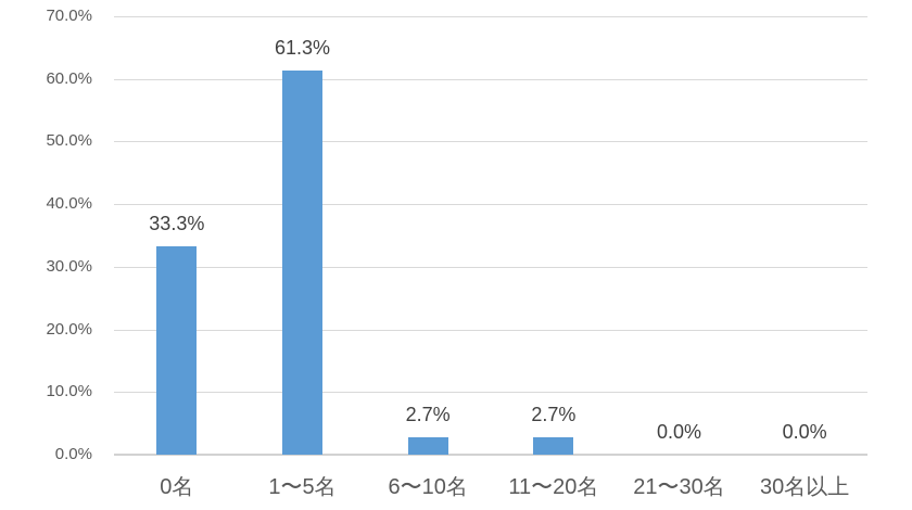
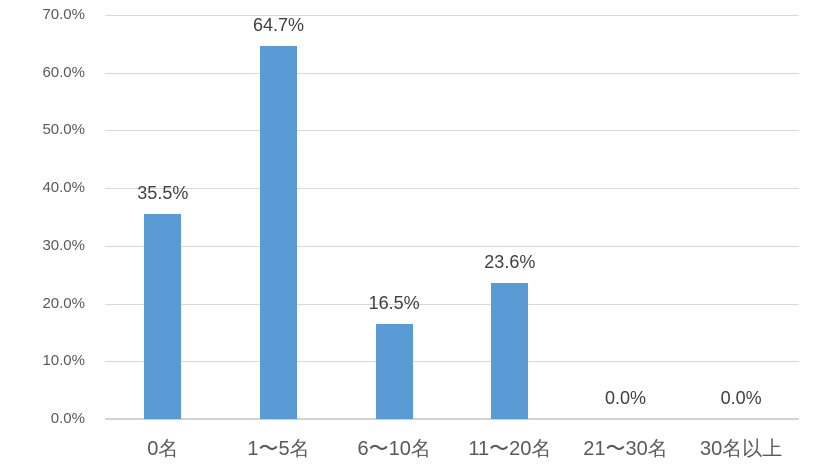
0名: 33.3% -> 35.5%
1〜5名: 61.3% -> 64.7%
6〜10名: 2.7% -> 16.5%
11〜20名: 2.7% -> 23.6%
